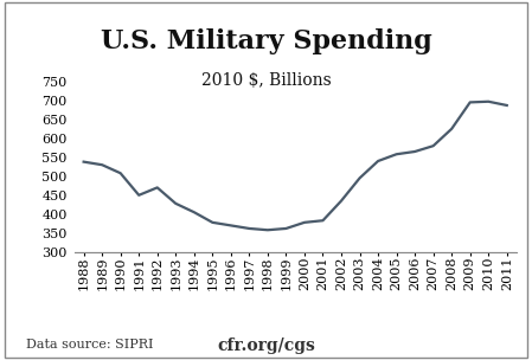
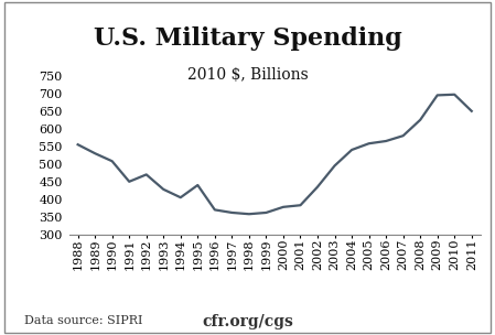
1988: 538 -> 555
1995: 378 -> 440
2011: 687 -> 650
